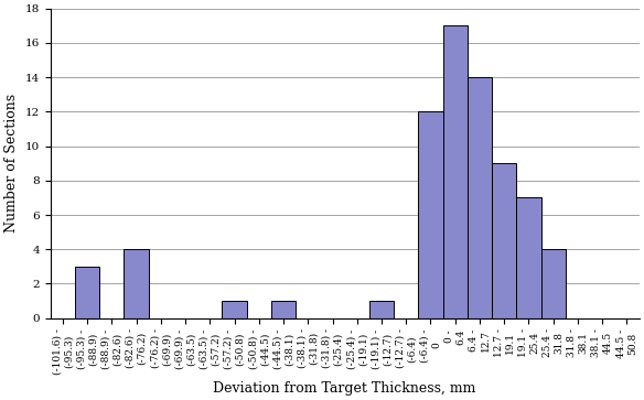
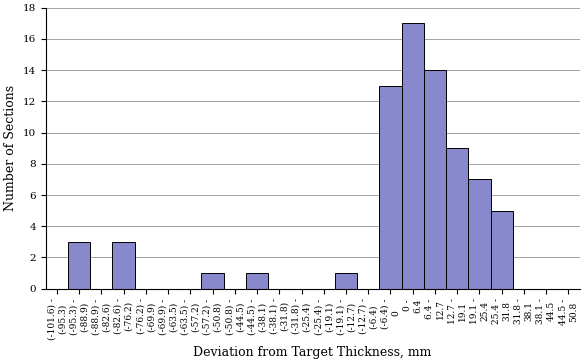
(-82.6) - (-76.2): 4 -> 3
(-6.4) - 0: 12 -> 13
25.4 - 31.8: 4 -> 5
